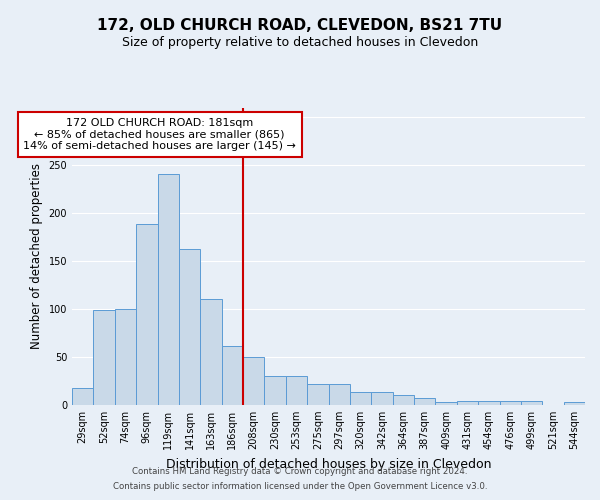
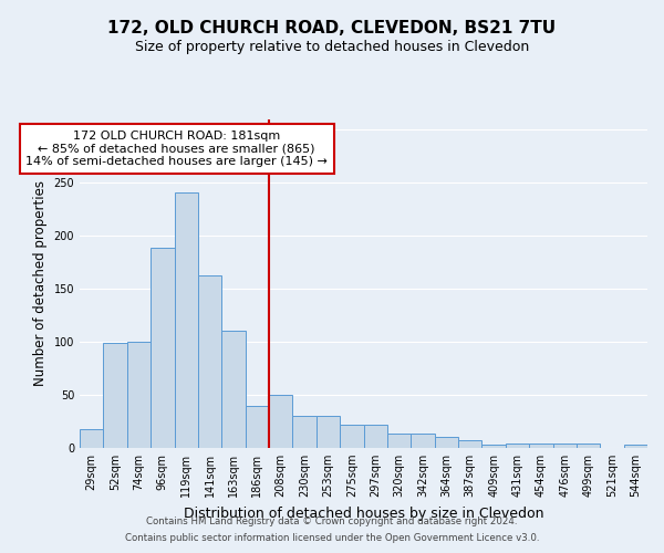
186sqm: 62 -> 40
